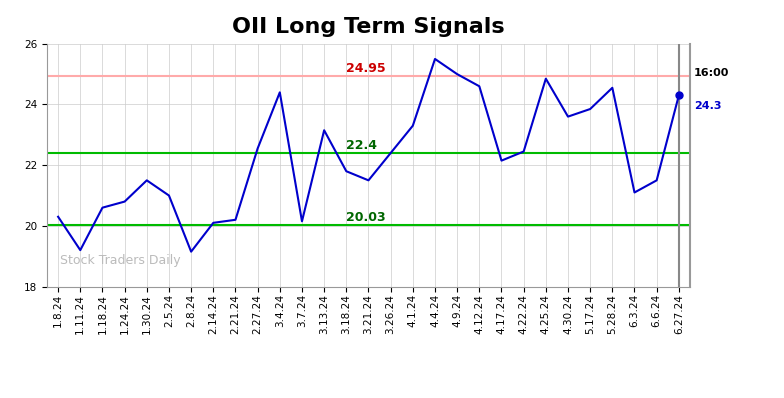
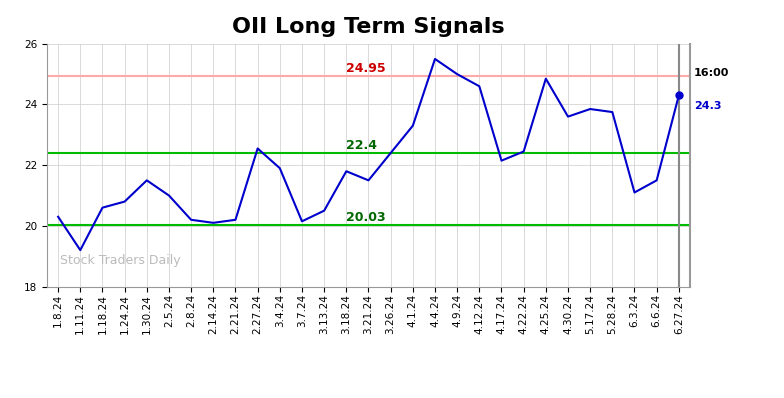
2.8.24: 19.15 -> 20.20
3.4.24: 24.40 -> 21.90
3.13.24: 23.15 -> 20.50
5.28.24: 24.55 -> 23.75
